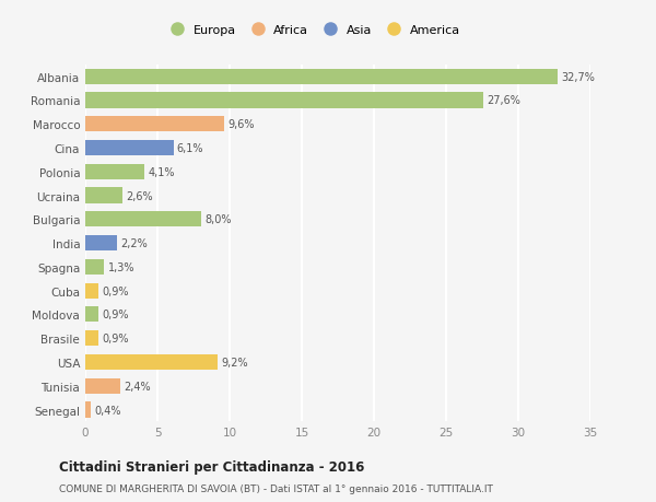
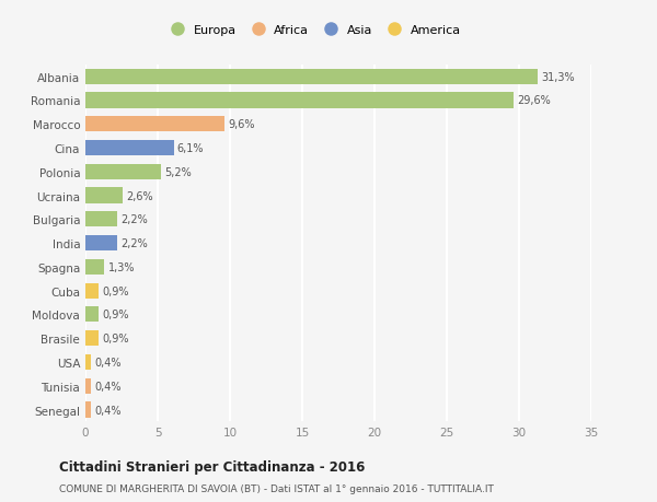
Albania: 32,7% -> 31,3%
Romania: 27,6% -> 29,6%
Polonia: 4,1% -> 5,2%
Bulgaria: 8,0% -> 2,2%
USA: 9,2% -> 0,4%
Tunisia: 2,4% -> 0,4%
